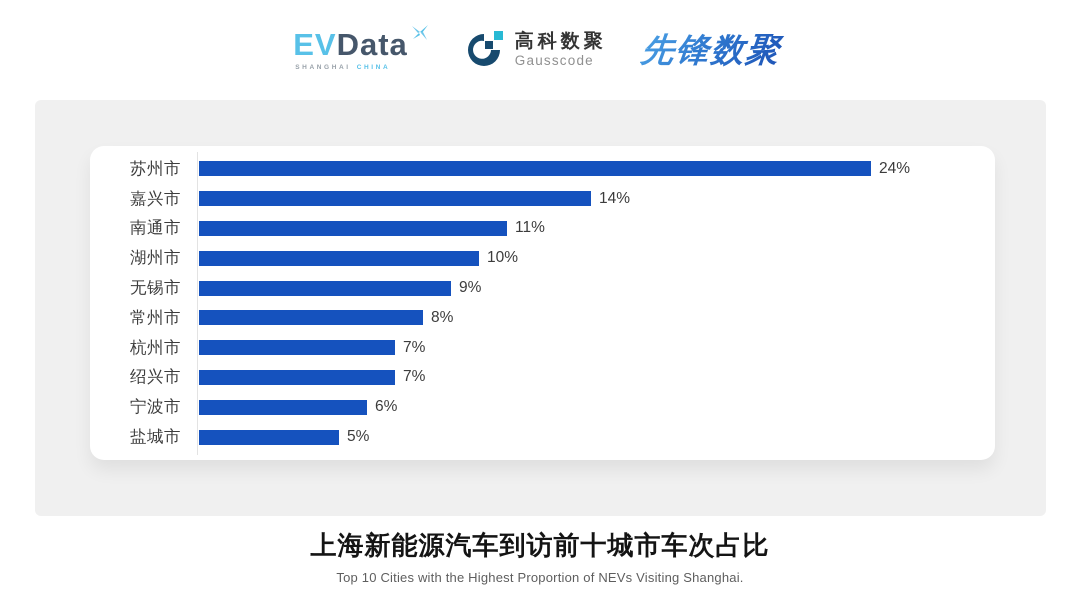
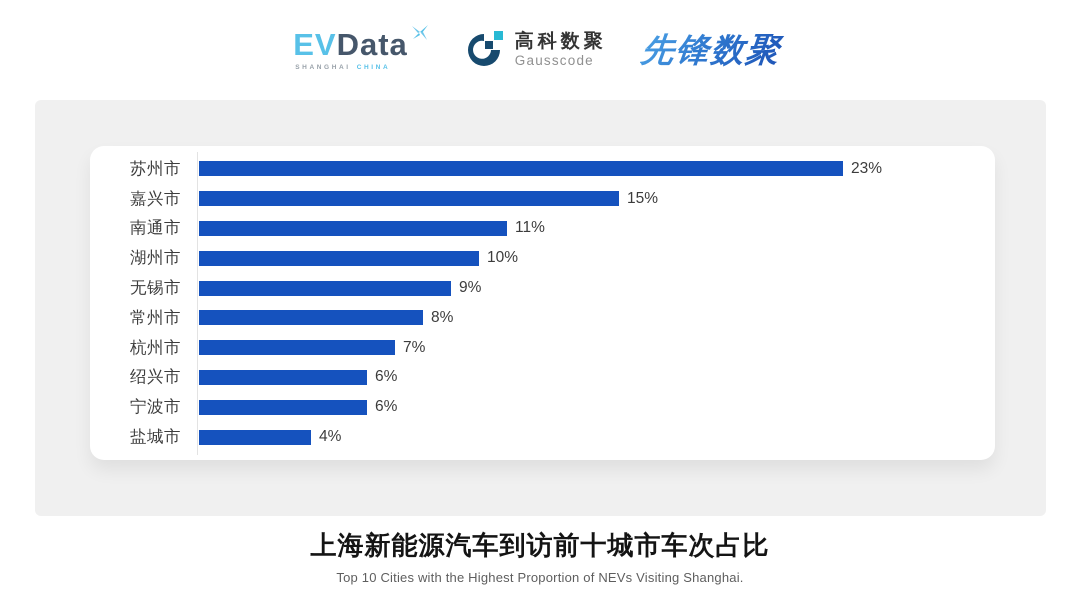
苏州市: 24% -> 23%
嘉兴市: 14% -> 15%
绍兴市: 7% -> 6%
盐城市: 5% -> 4%
